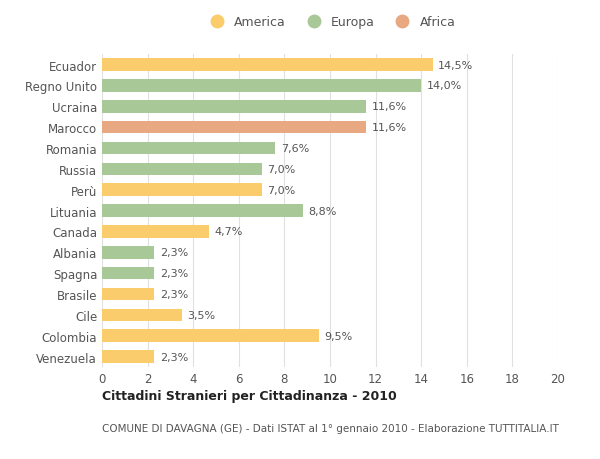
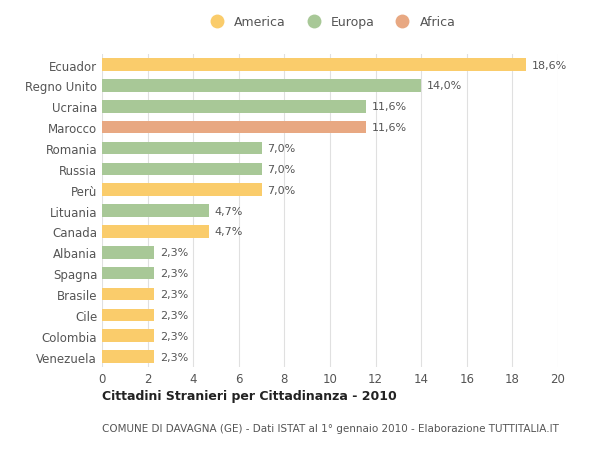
Ecuador: 14,5% -> 18,6%
Romania: 7,6% -> 7,0%
Lituania: 8,8% -> 4,7%
Cile: 3,5% -> 2,3%
Colombia: 9,5% -> 2,3%
